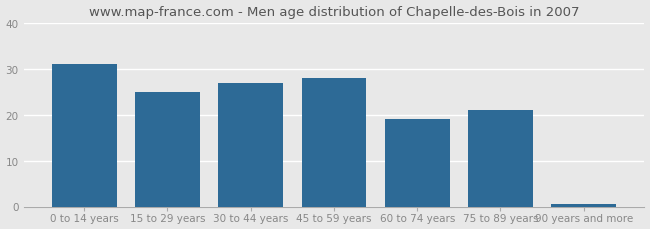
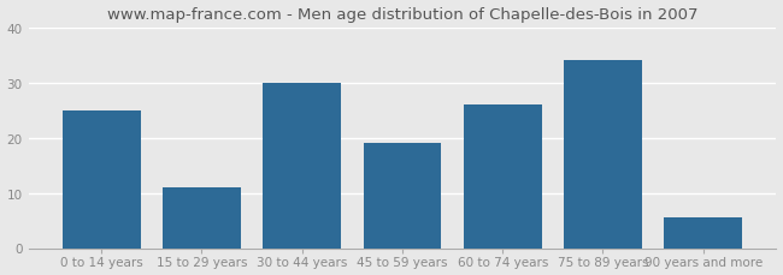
0 to 14 years: 31.0 -> 25.0
15 to 29 years: 25.0 -> 11.0
30 to 44 years: 27.0 -> 30.0
45 to 59 years: 28.0 -> 19.0
60 to 74 years: 19.0 -> 26.0
75 to 89 years: 21.0 -> 34.0
90 years and more: 0.5 -> 5.5
